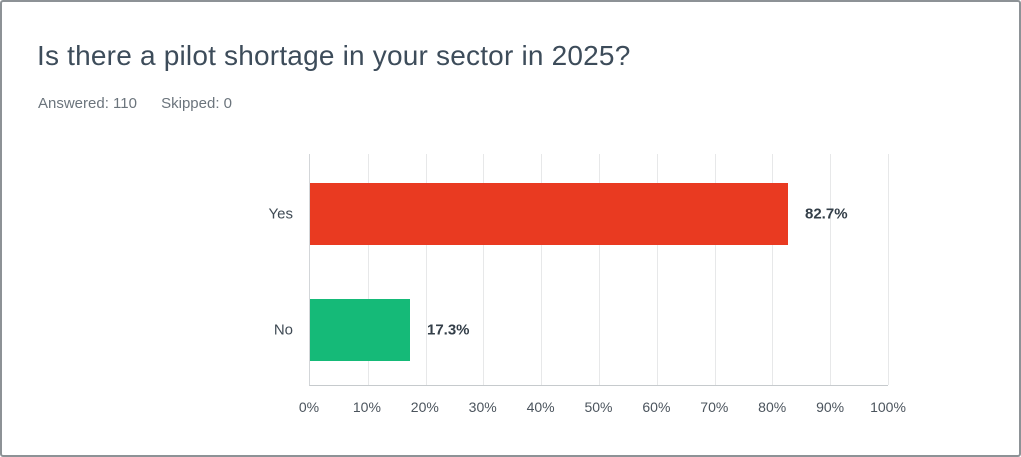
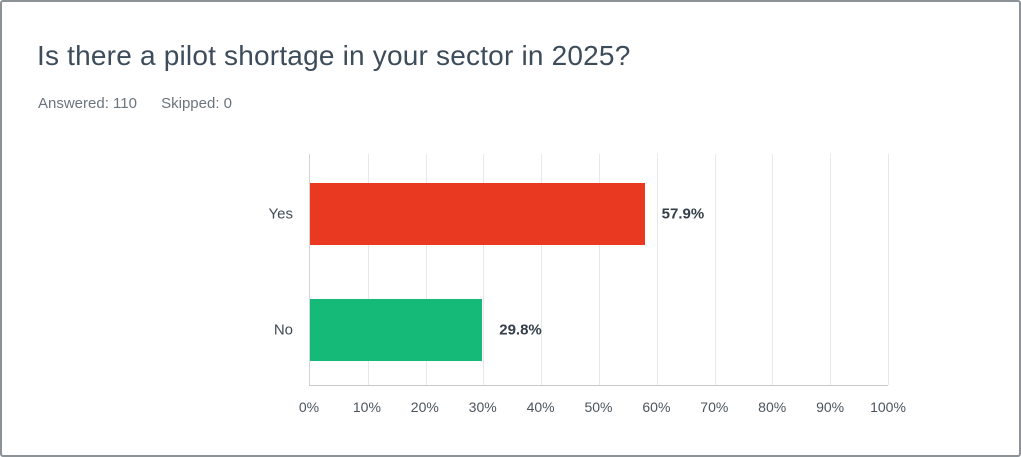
Yes: 82.7% -> 57.9%
No: 17.3% -> 29.8%
